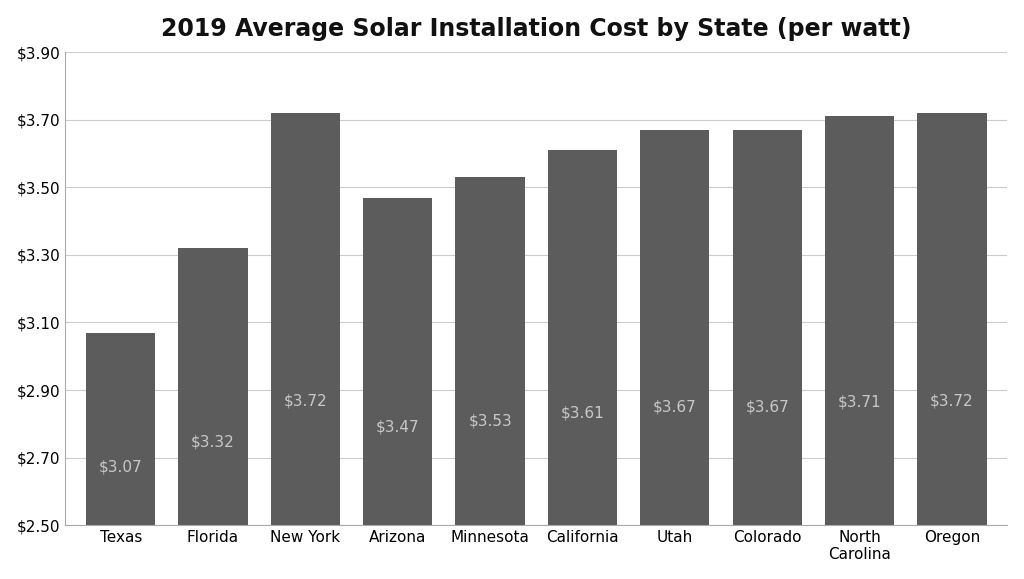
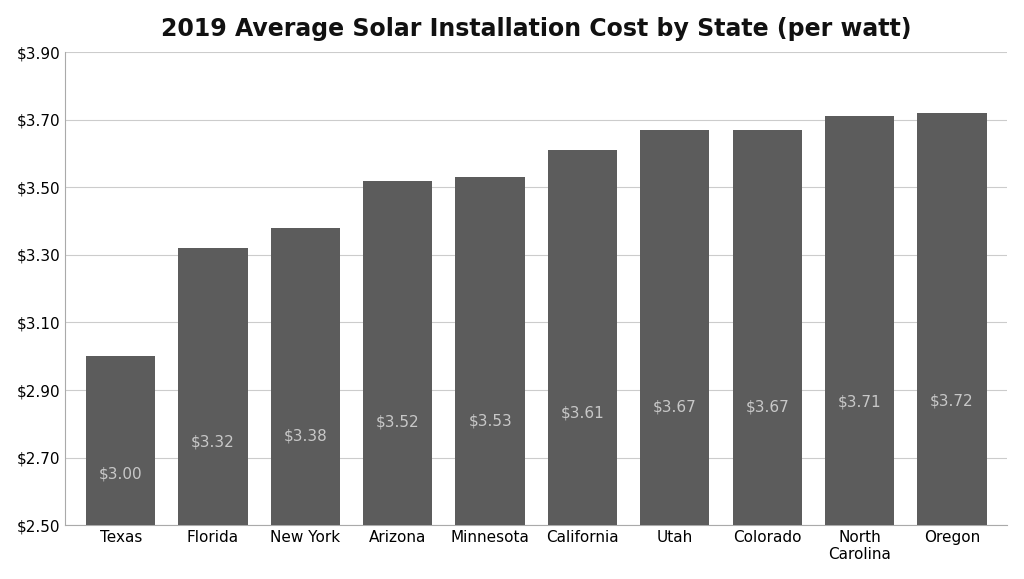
Texas: $3.07 -> $3.00
New York: $3.72 -> $3.38
Arizona: $3.47 -> $3.52
